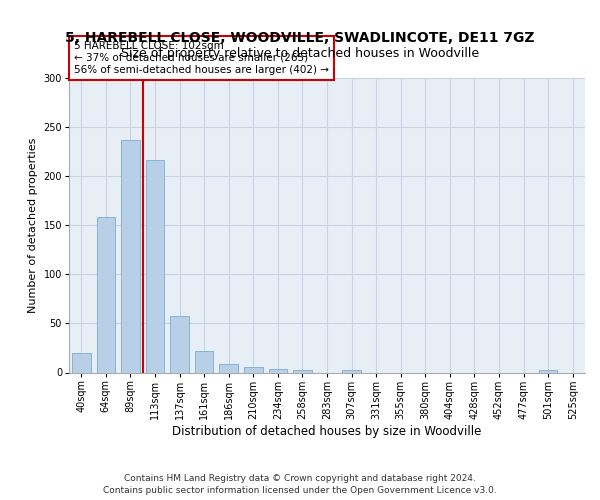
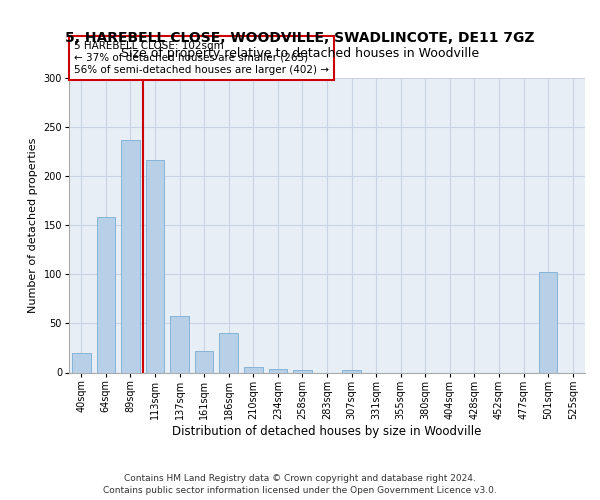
186sqm: 9 -> 40
501sqm: 3 -> 102
